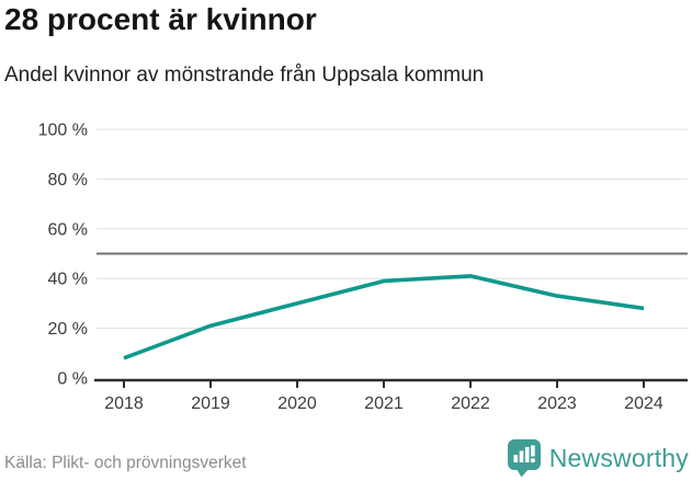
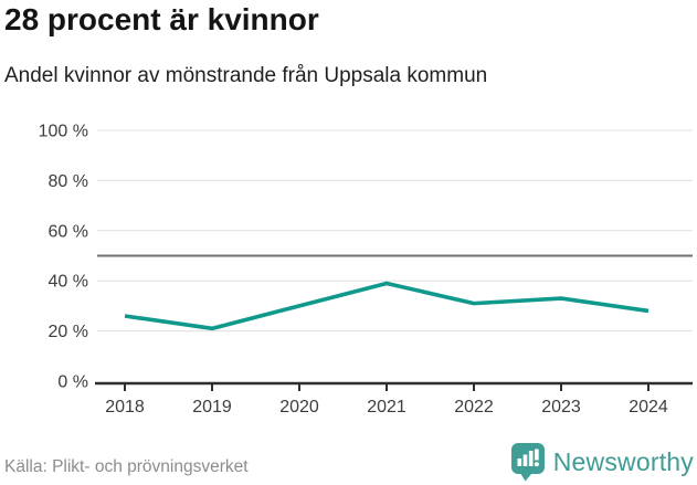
2018: 8% -> 26%
2022: 41% -> 31%
